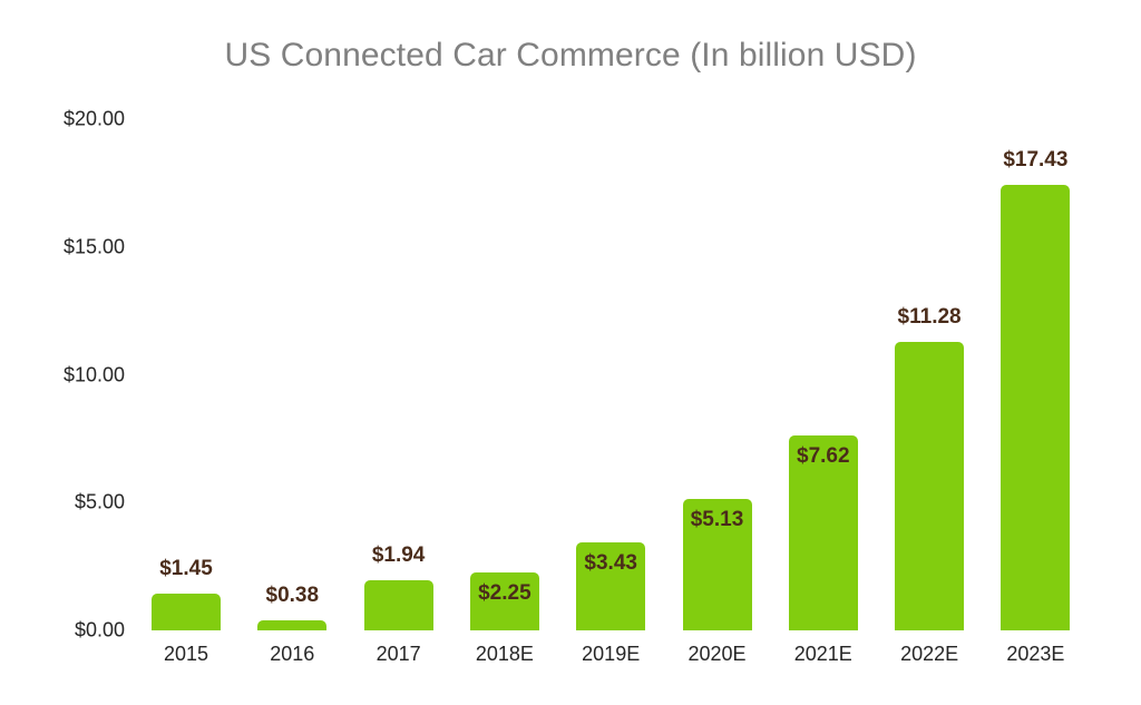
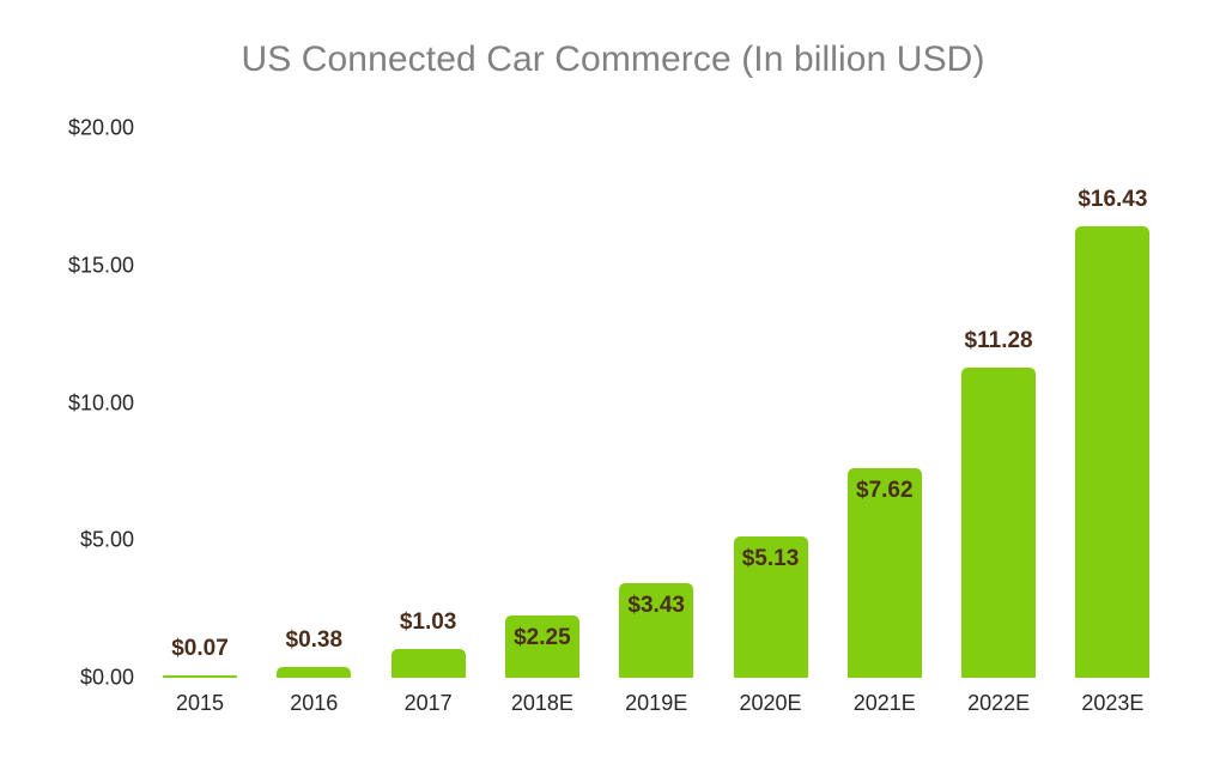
2015: $1.45 -> $0.07
2017: $1.94 -> $1.03
2023E: $17.43 -> $16.43
